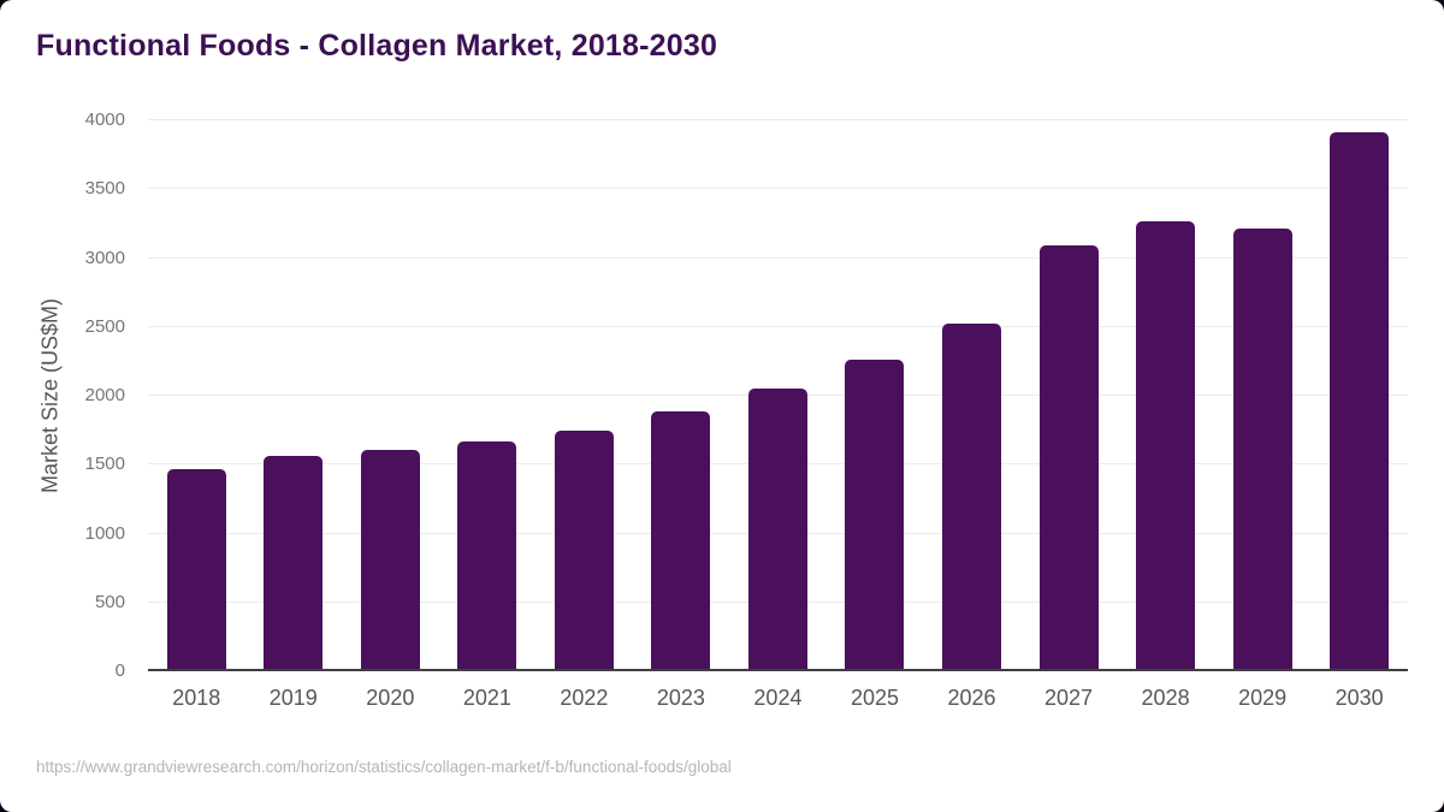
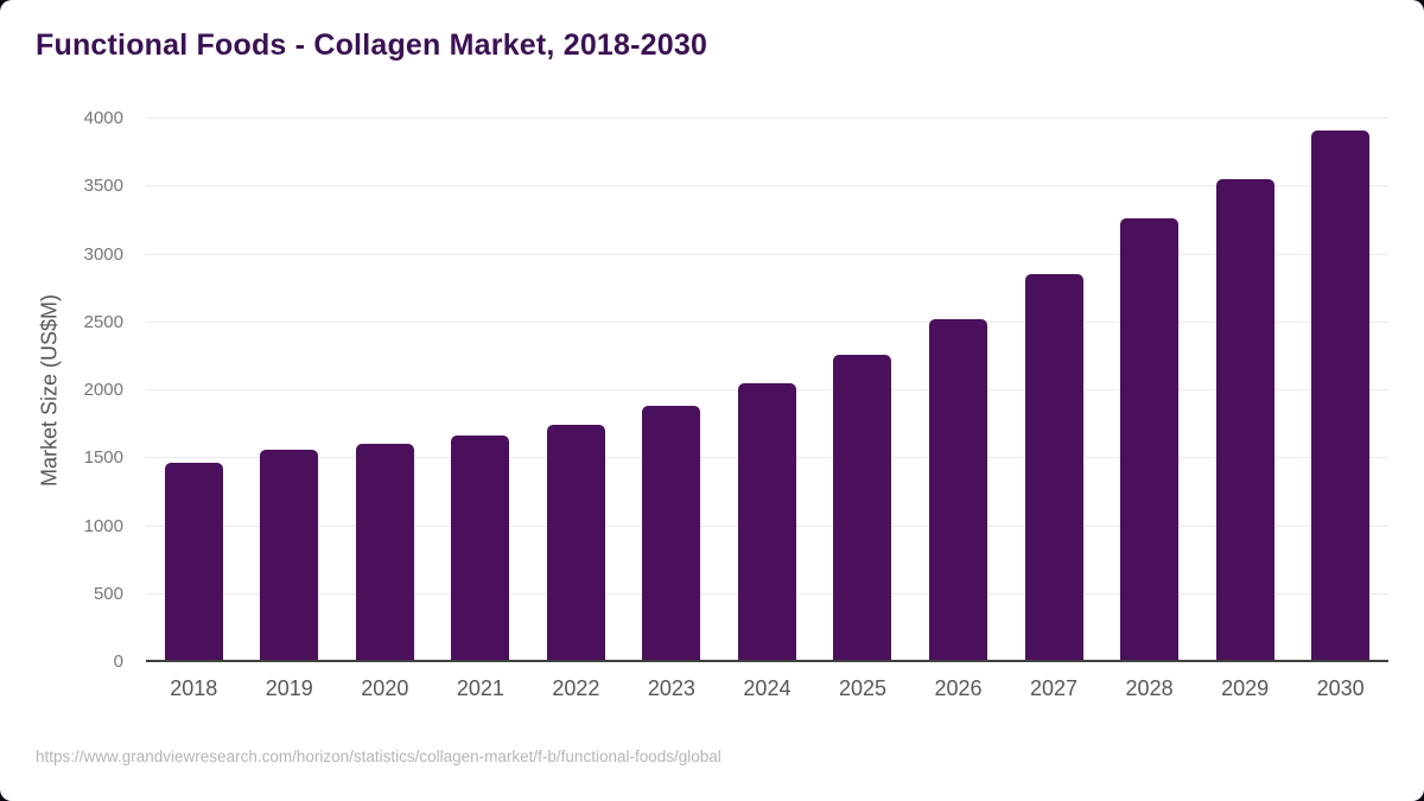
2027: 3090 -> 2860
2029: 3210 -> 3560
